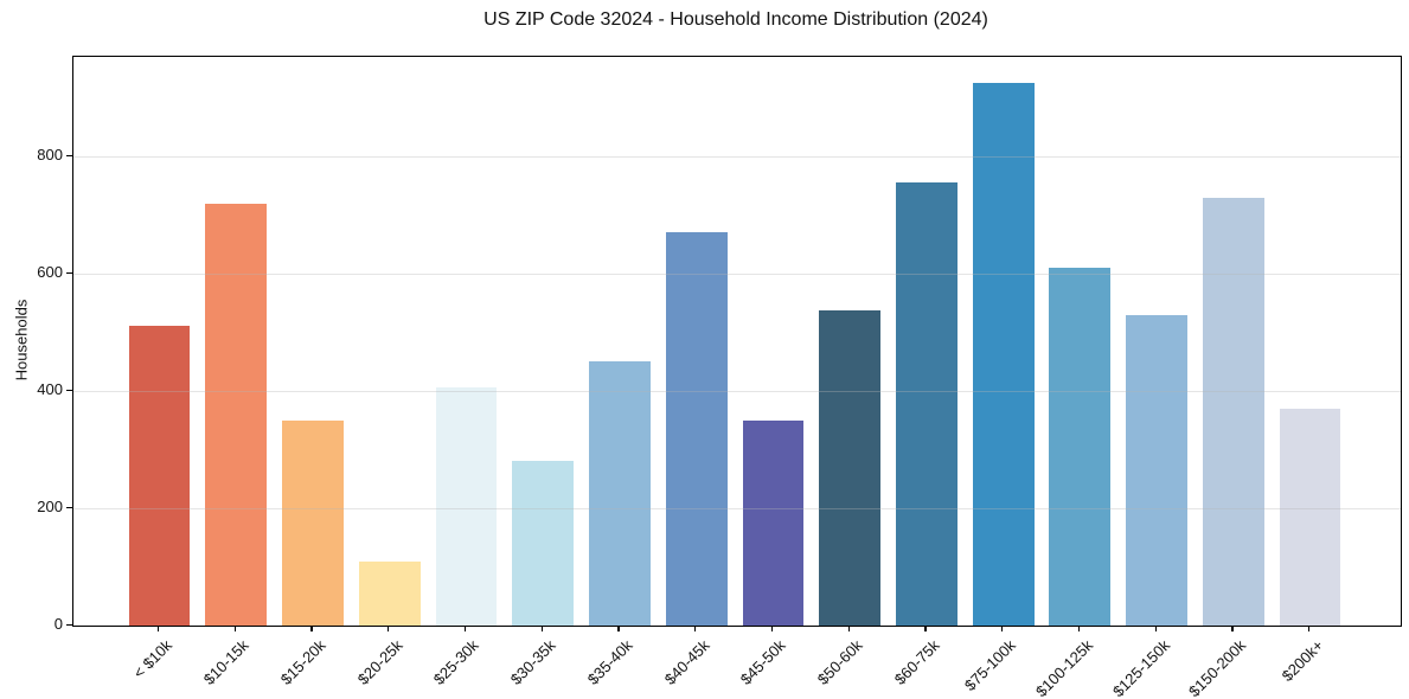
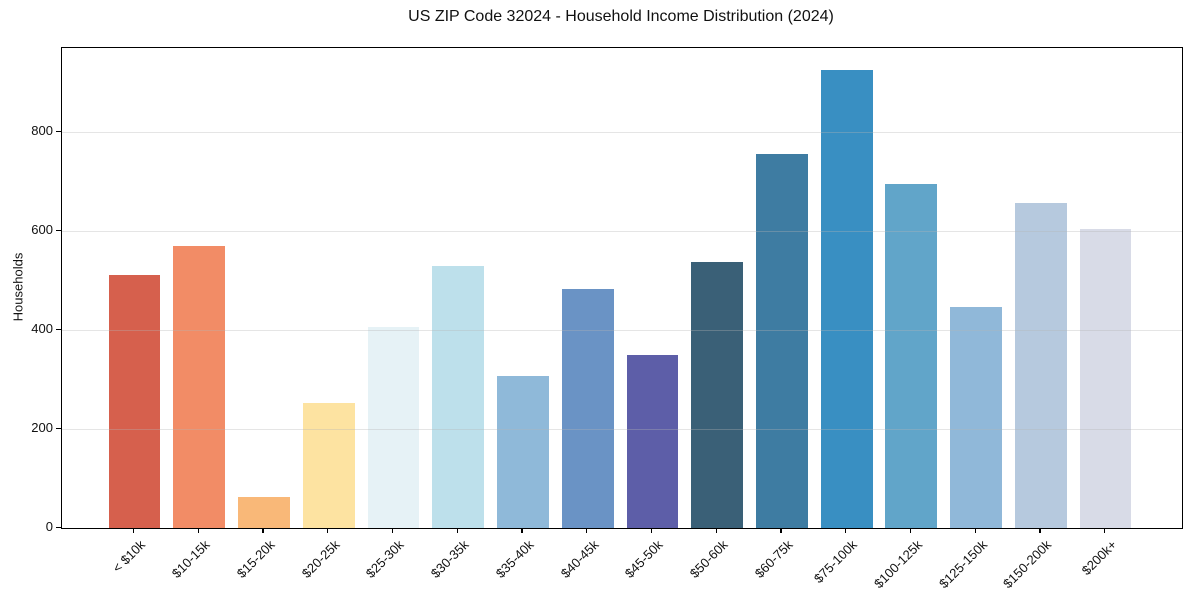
$10-15k: 720 -> 570
$15-20k: 350 -> 60
$20-25k: 110 -> 250
$30-35k: 280 -> 530
$35-40k: 450 -> 310
$40-45k: 670 -> 480
$100-125k: 610 -> 700
$125-150k: 530 -> 450
$150-200k: 730 -> 660
$200k+: 370 -> 600
